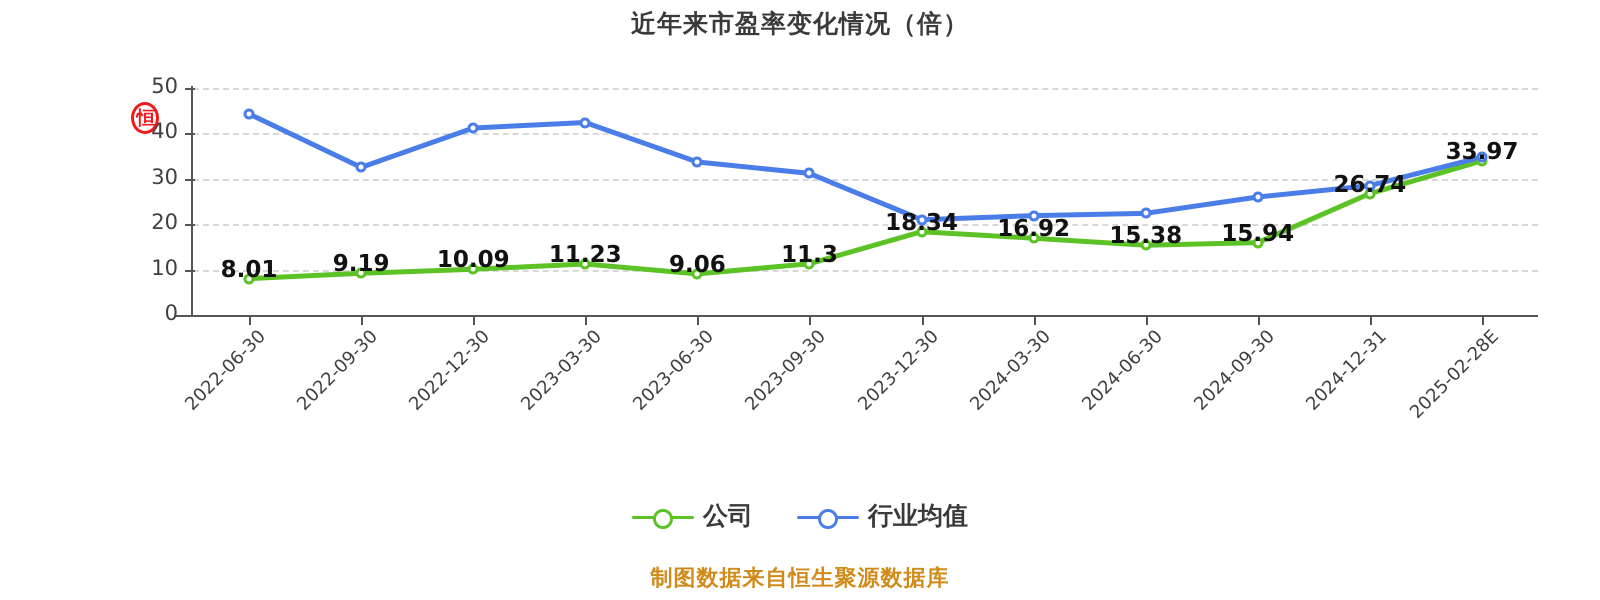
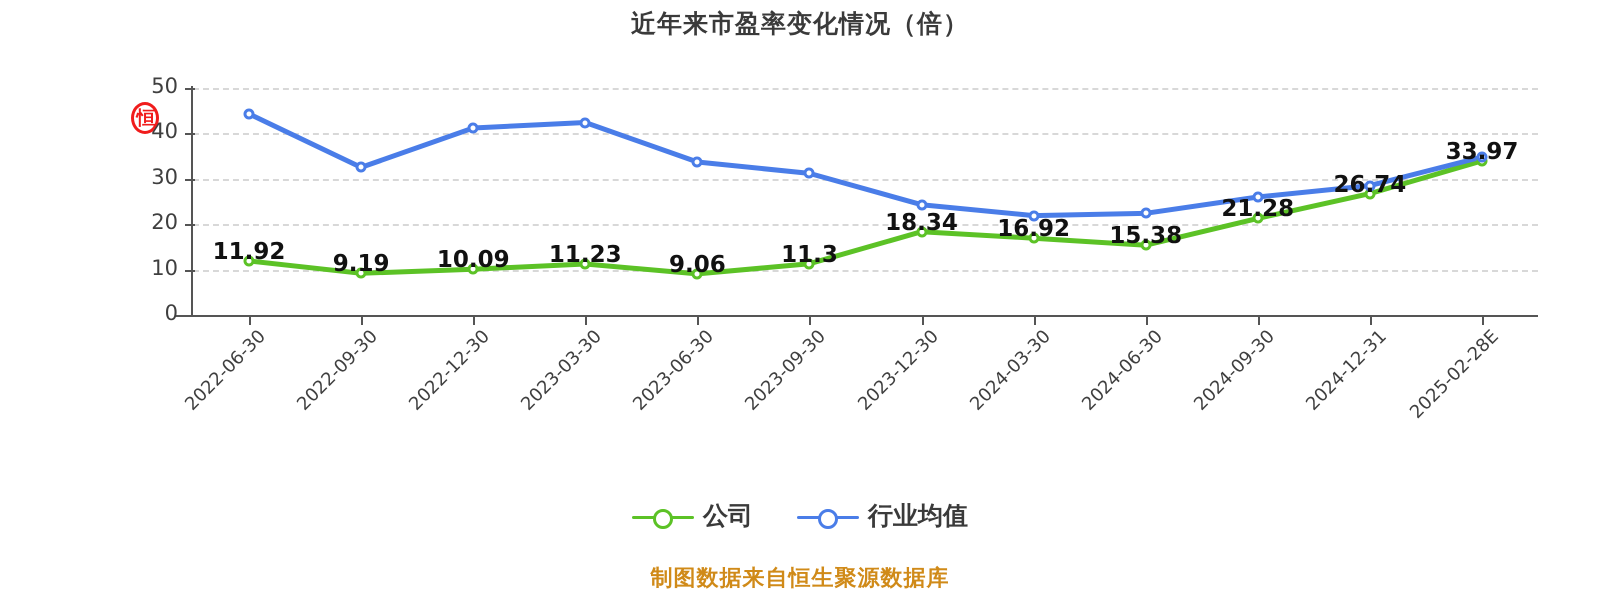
公司/2022-06-30: 8.01 -> 11.92
行业均值/2023-12-30: 21 -> 24
公司/2024-09-30: 15.94 -> 21.28
